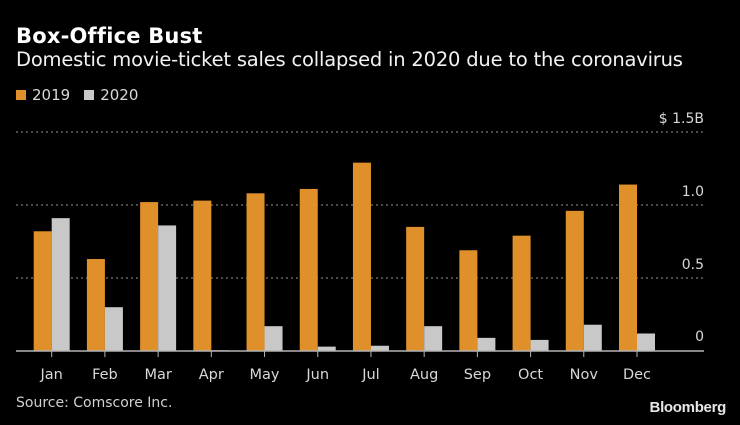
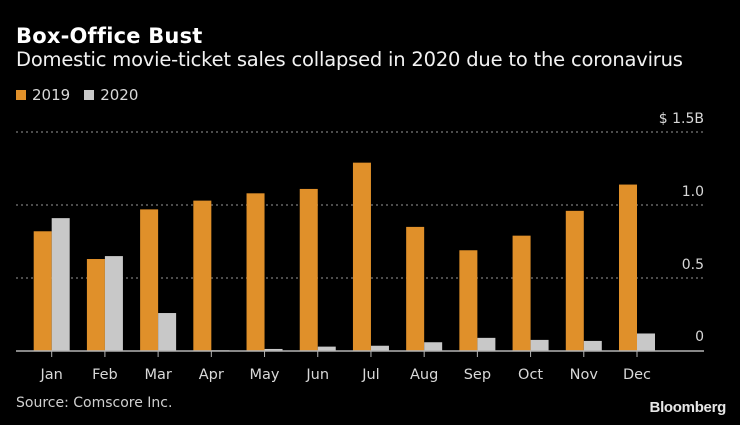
2020/Feb: 0.30 -> 0.65
2019/Mar: 1.02 -> 0.97
2020/Mar: 0.86 -> 0.26
2020/May: 0.17 -> 0.01
2020/Aug: 0.17 -> 0.06
2020/Nov: 0.18 -> 0.07
